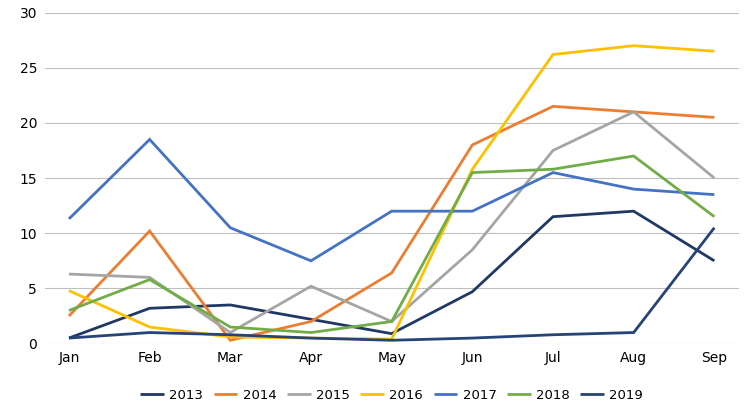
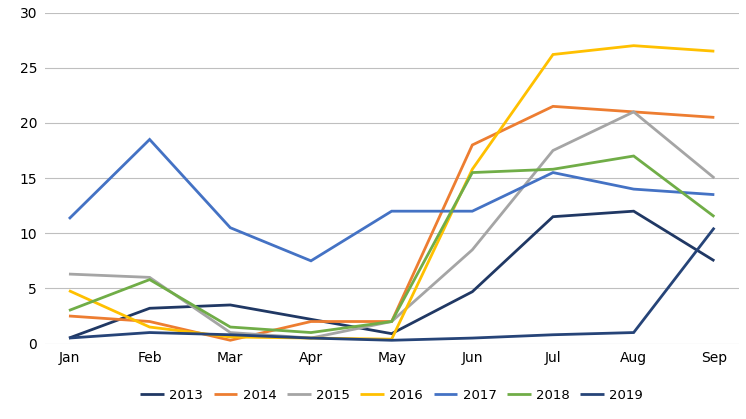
2014/Feb: 10.2 -> 2.0
2015/Apr: 5.2 -> 0.5
2014/May: 6.4 -> 2.0
